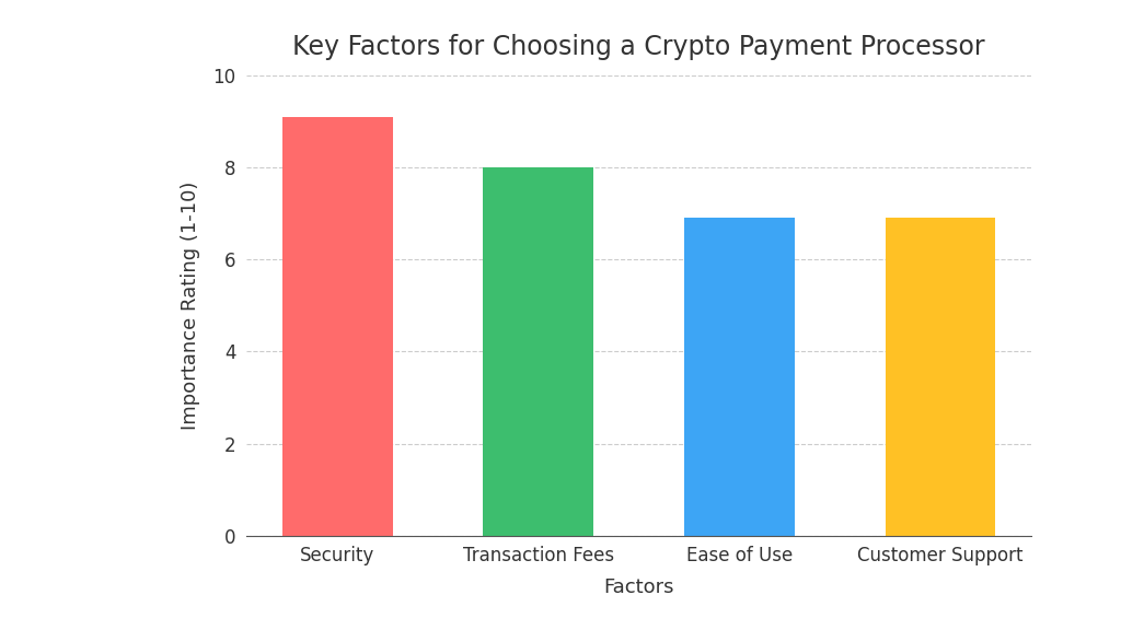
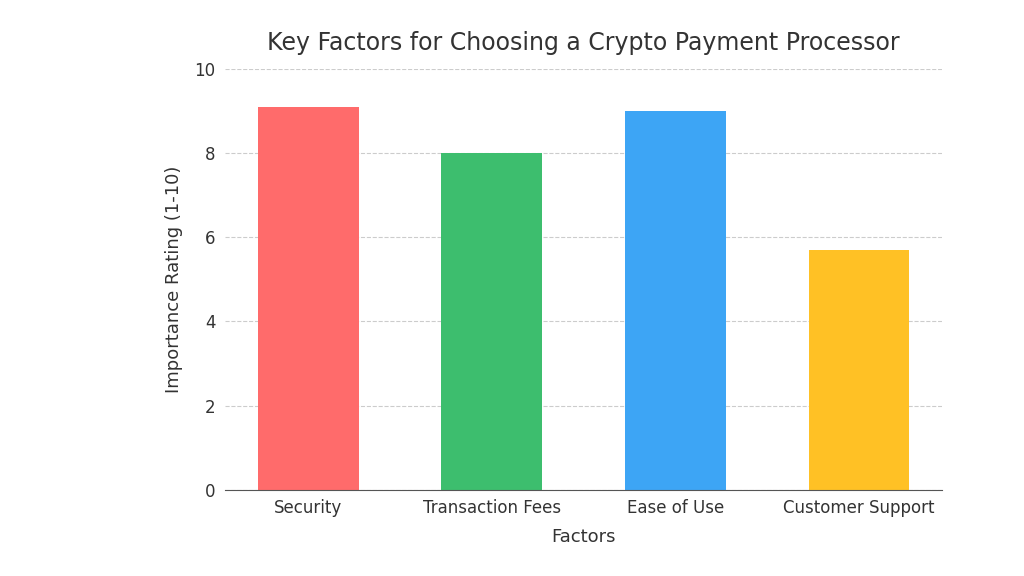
Ease of Use: 6.9 -> 9.0
Customer Support: 6.9 -> 5.7
